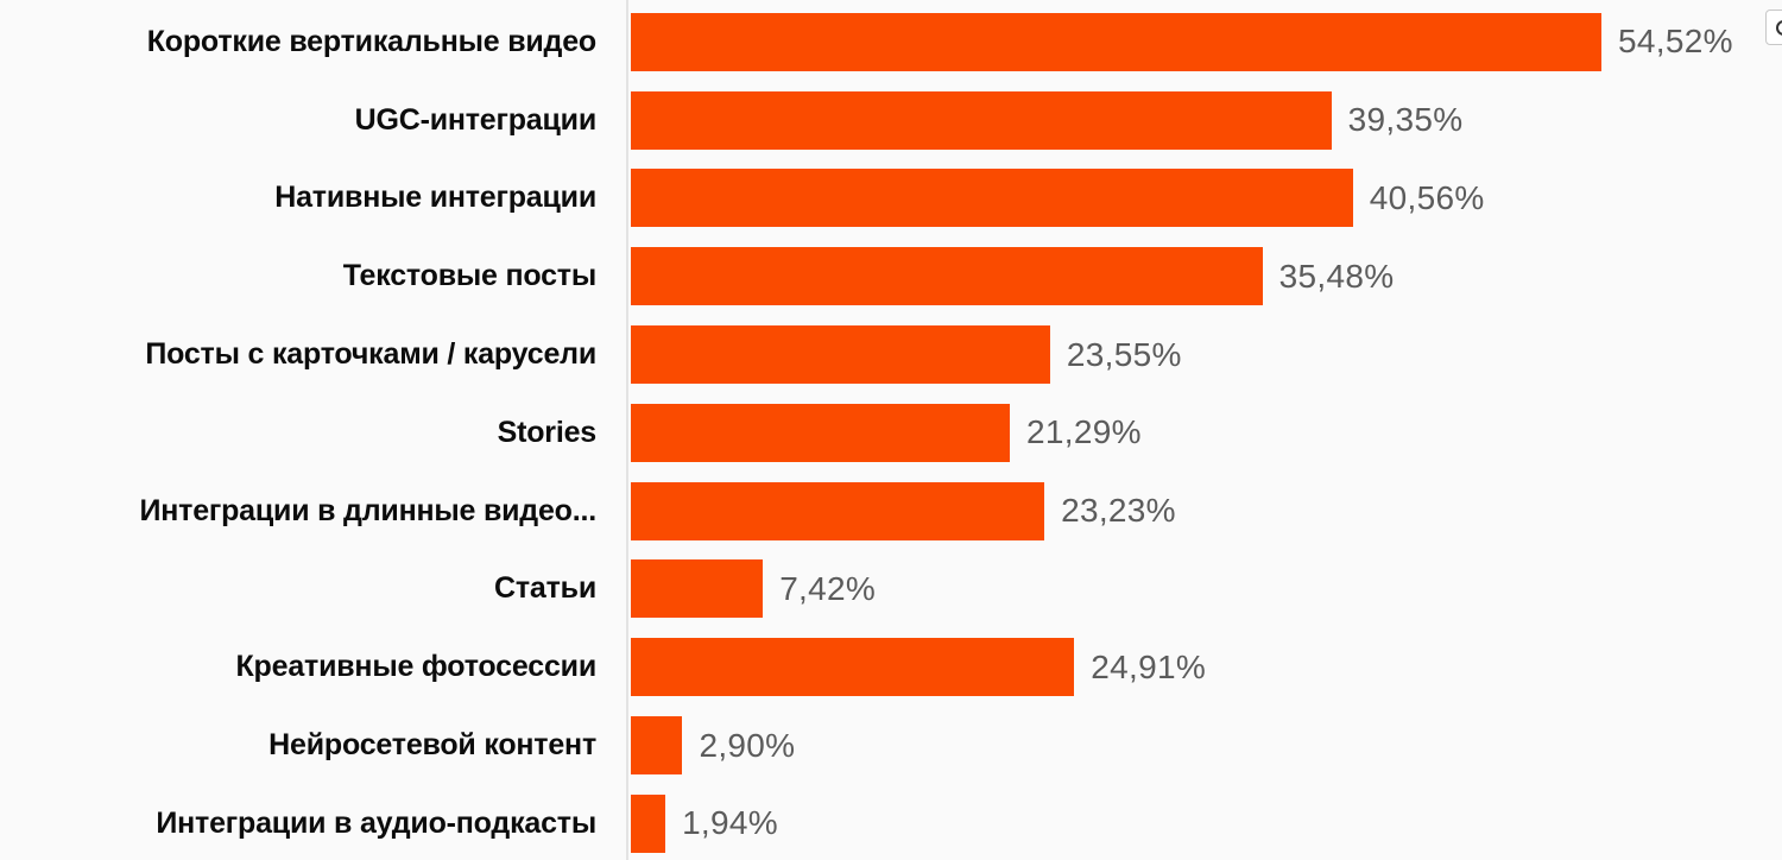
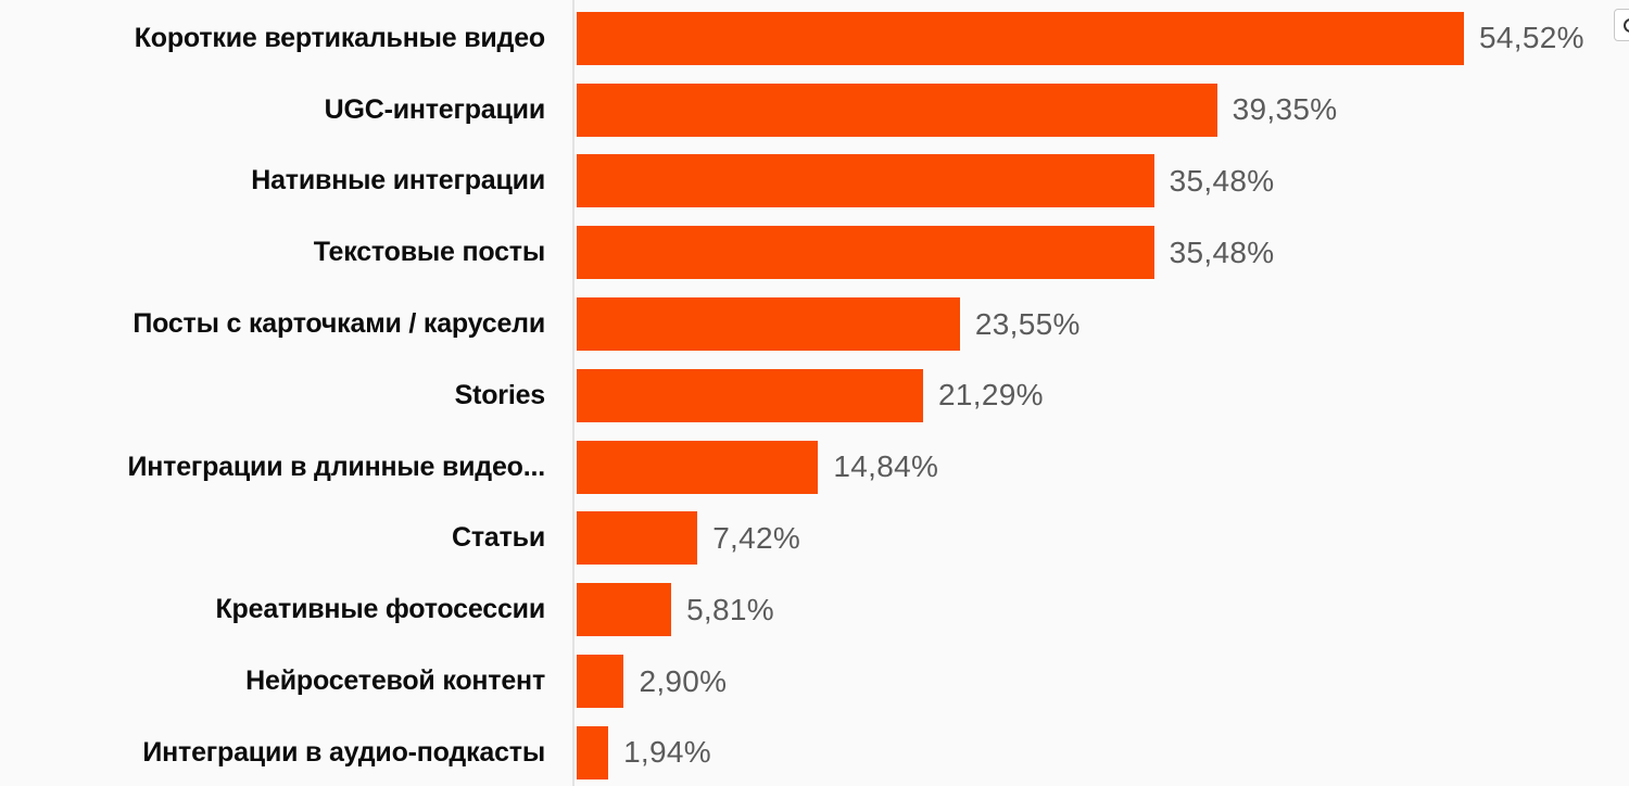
Нативные интеграции: 40,56% -> 35,48%
Интеграции в длинные видео...: 23,23% -> 14,84%
Креативные фотосессии: 24,91% -> 5,81%
